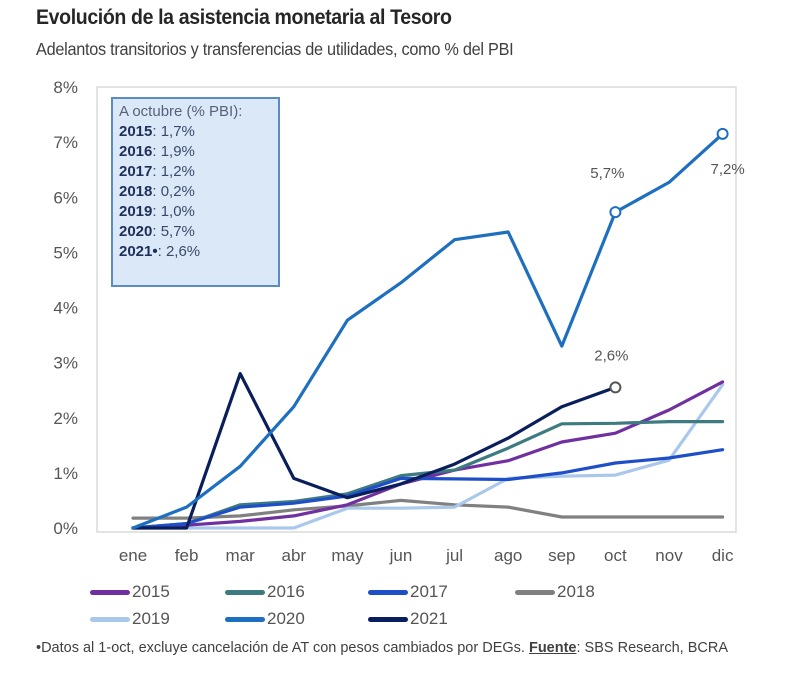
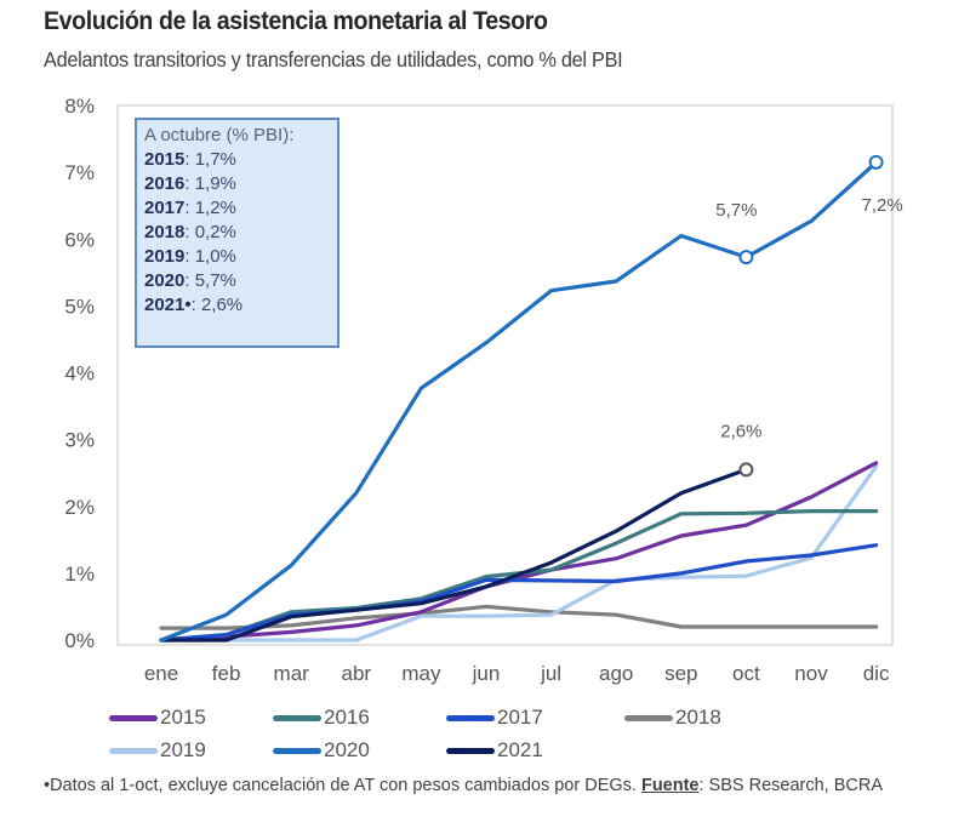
2021/mar: 2.8% -> 0.3%
2021/abr: 0.9% -> 0.5%
2020/sep: 3.3% -> 6.0%
